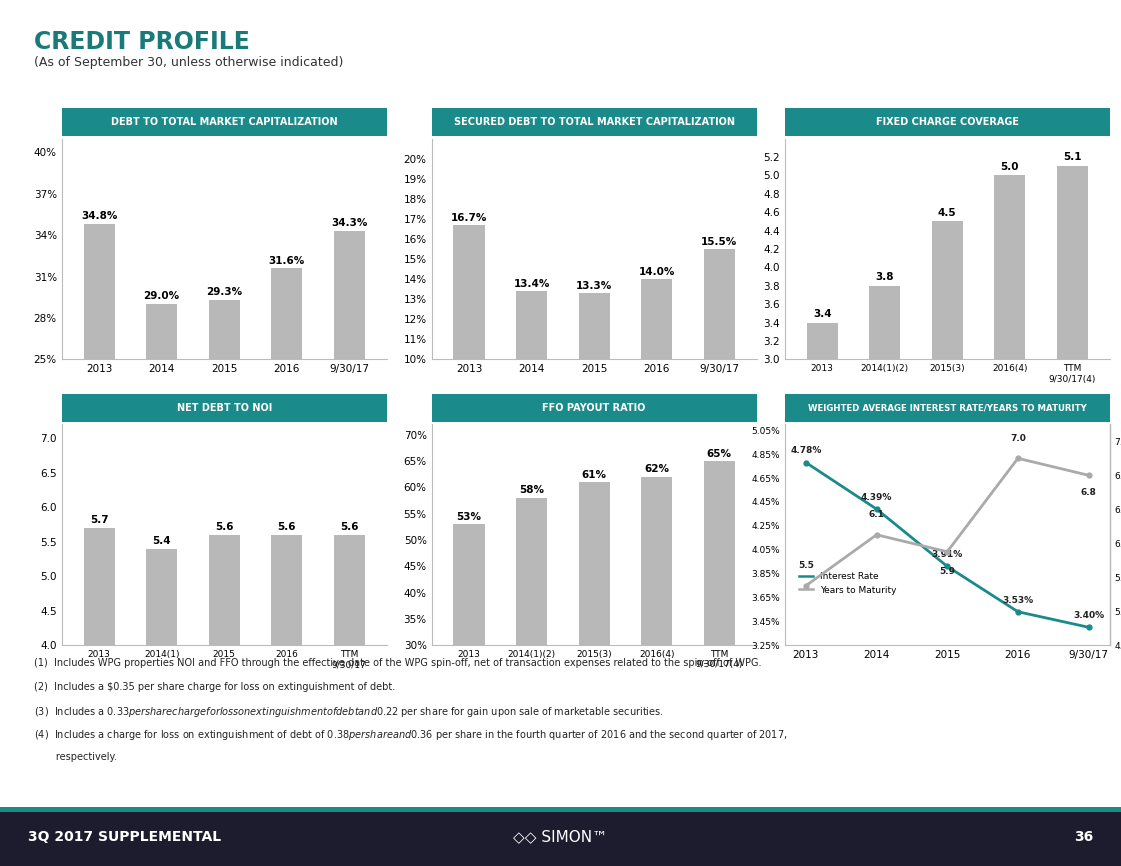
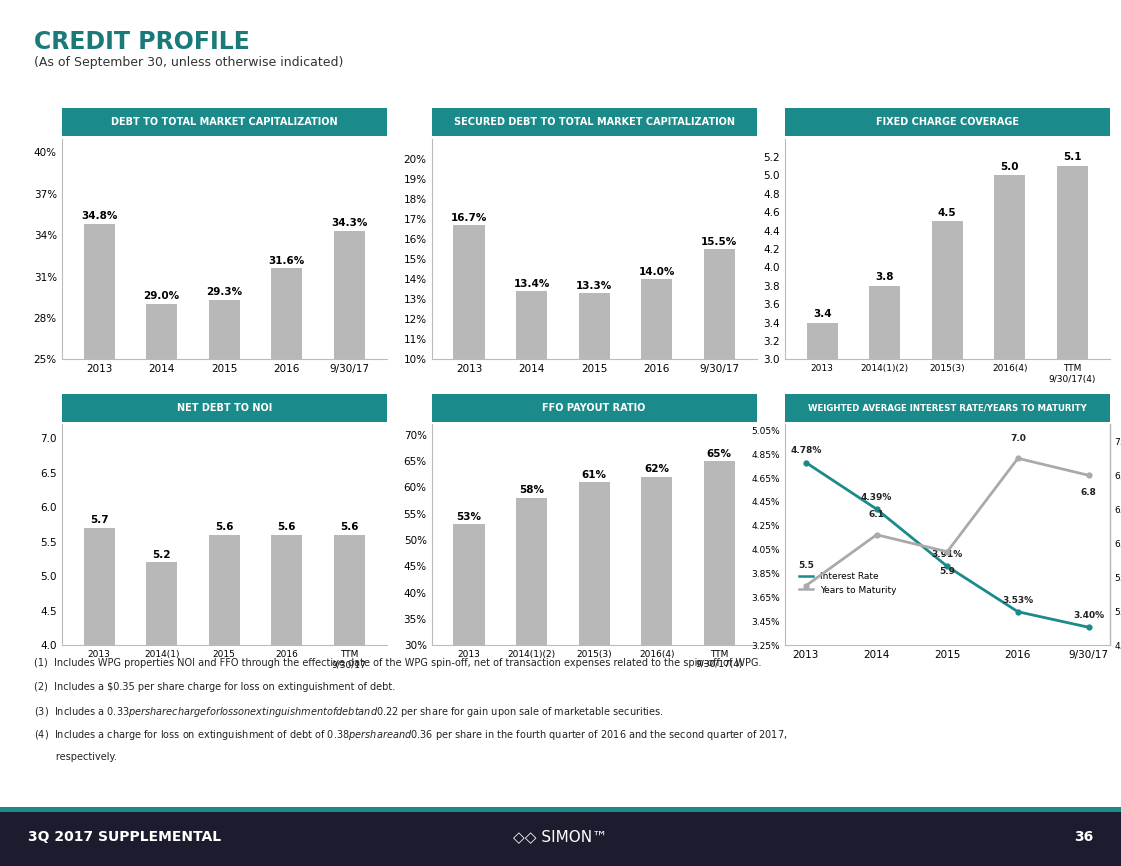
2014(1): 5.4 -> 5.2
